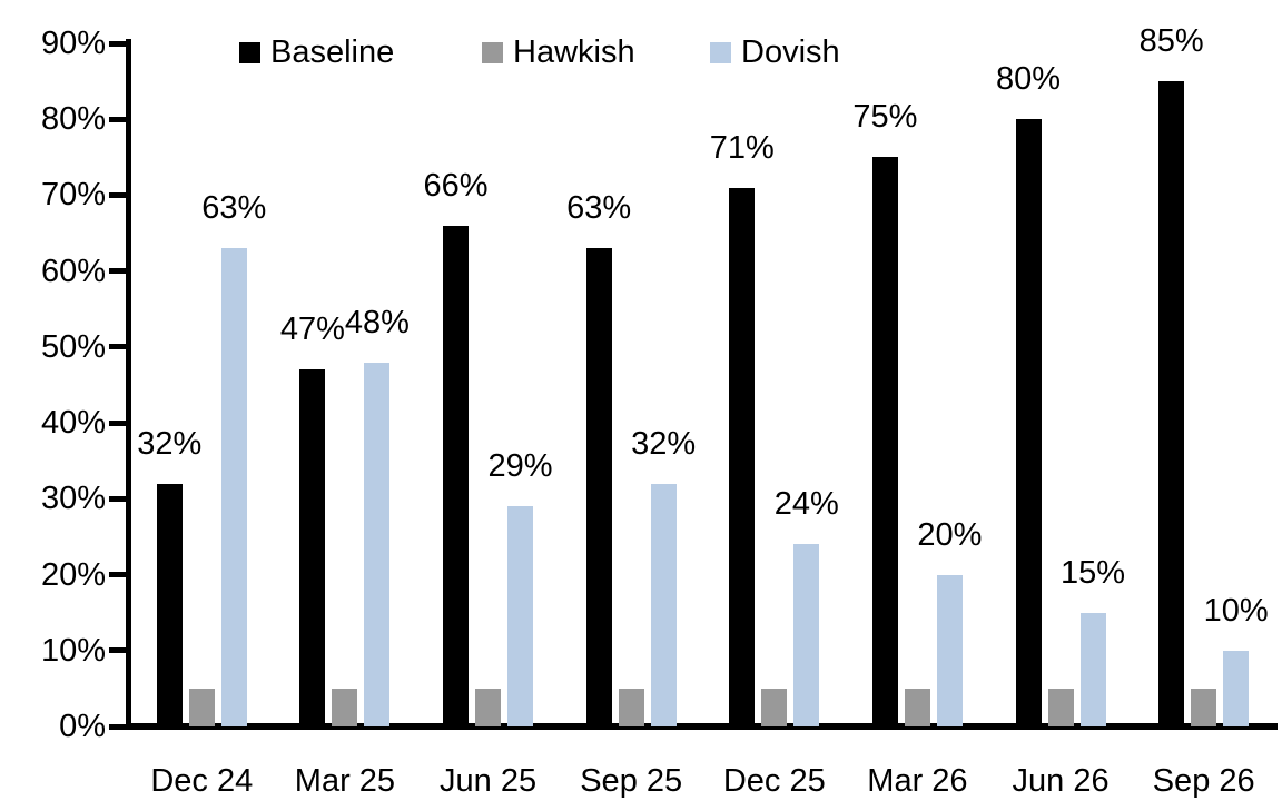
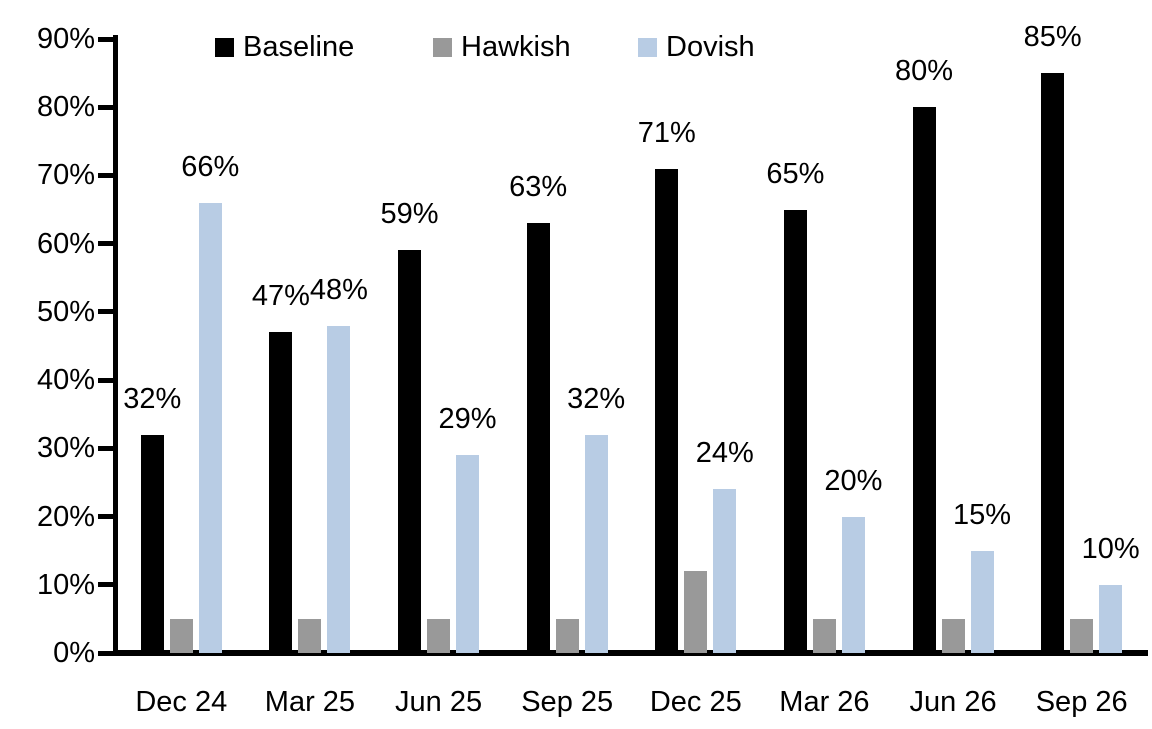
Dovish/Dec 24: 63% -> 66%
Baseline/Jun 25: 66% -> 59%
Hawkish/Dec 25: 5% -> 12%
Baseline/Mar 26: 75% -> 65%
